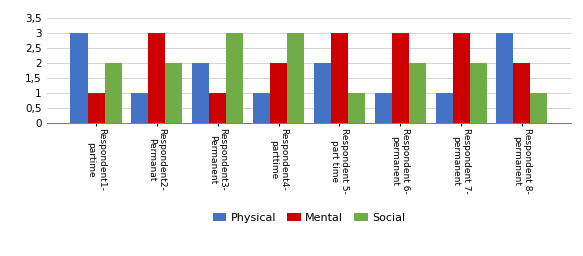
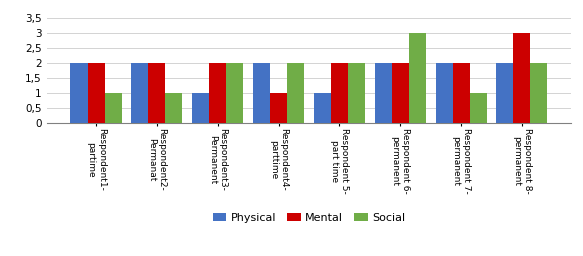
Physical/Respondent1- partime: 3 -> 2
Mental/Respondent1- partime: 1 -> 2
Social/Respondent1- partime: 2 -> 1
Physical/Respondent2- Permanat: 1 -> 2
Mental/Respondent2- Permanat: 3 -> 2
Social/Respondent2- Permanat: 2 -> 1
Physical/Respondent3- Permanent: 2 -> 1
Mental/Respondent3- Permanent: 1 -> 2
Social/Respondent3- Permanent: 3 -> 2
Physical/Respondent4- parttime: 1 -> 2
Mental/Respondent4- parttime: 2 -> 1
Social/Respondent4- parttime: 3 -> 2
Physical/Respondent 5- part time: 2 -> 1
Mental/Respondent 5- part time: 3 -> 2
Social/Respondent 5- part time: 1 -> 2
Physical/Respondent 6- permanent: 1 -> 2
Mental/Respondent 6- permanent: 3 -> 2
Social/Respondent 6- permanent: 2 -> 3
Physical/Respondent 7- permanent: 1 -> 2
Mental/Respondent 7- permanent: 3 -> 2
Social/Respondent 7- permanent: 2 -> 1
Physical/Respondent 8- permanent: 3 -> 2
Mental/Respondent 8- permanent: 2 -> 3
Social/Respondent 8- permanent: 1 -> 2
